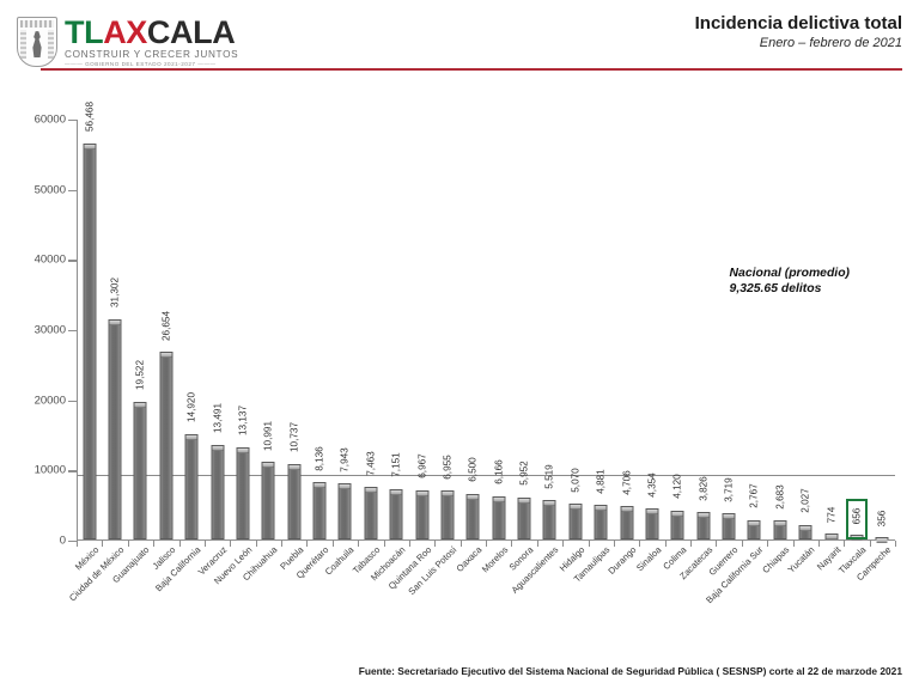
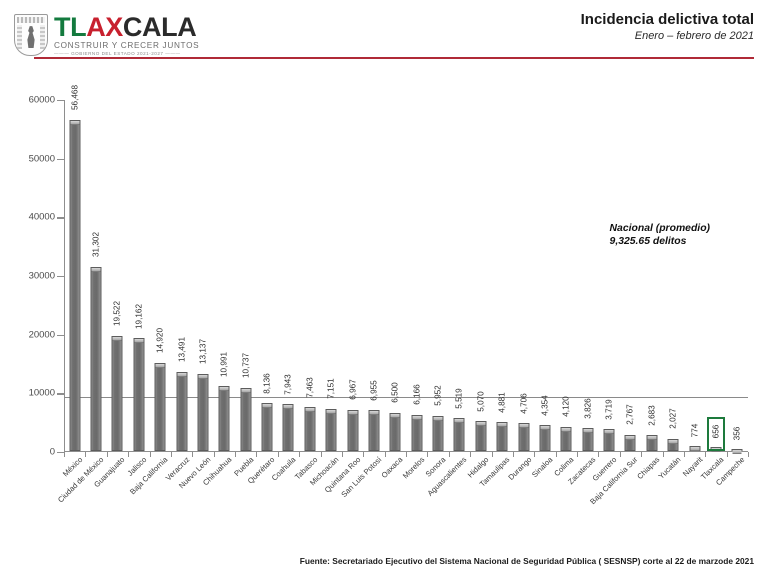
Jalisco: 26,654 -> 19,162
